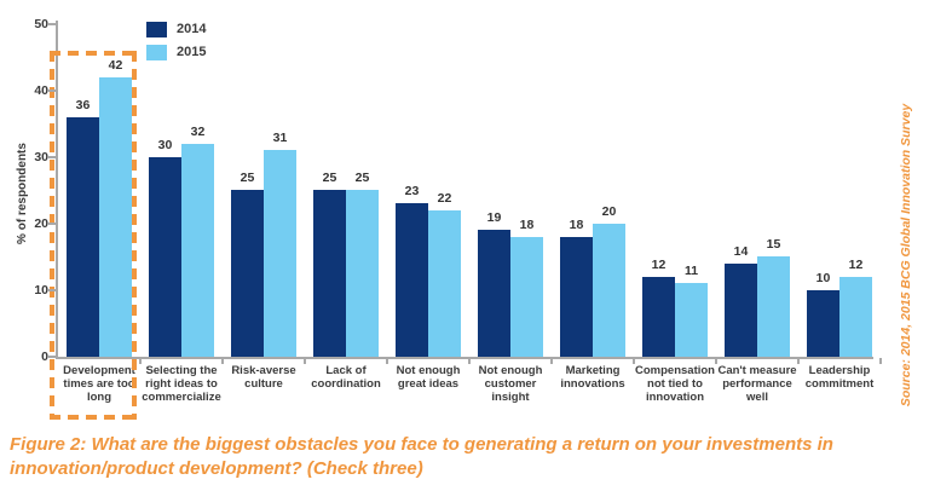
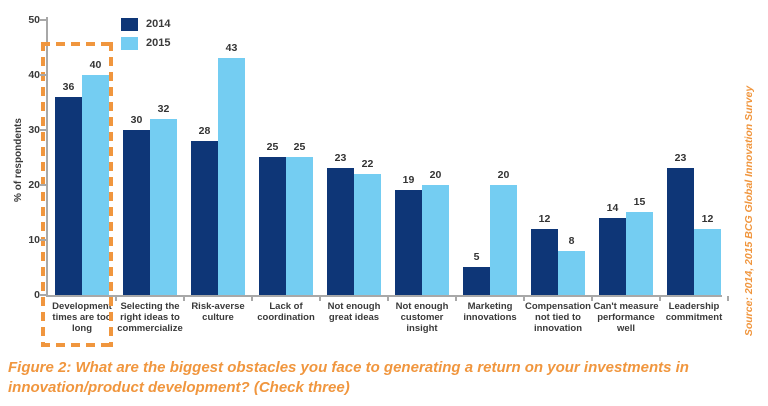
2015/Development times are too long: 42 -> 40
2014/Risk-averse culture: 25 -> 28
2015/Risk-averse culture: 31 -> 43
2015/Not enough customer insight: 18 -> 20
2014/Marketing innovations: 18 -> 5
2015/Compensation not tied to innovation: 11 -> 8
2014/Leadership commitment: 10 -> 23
